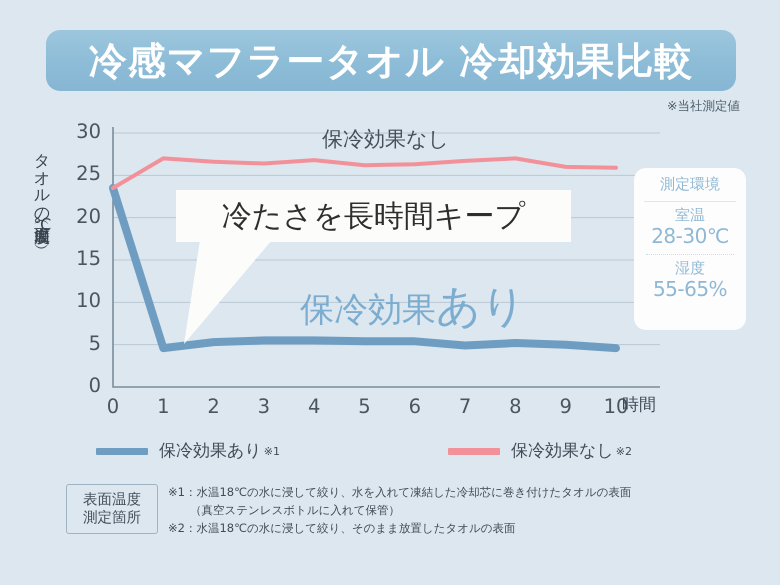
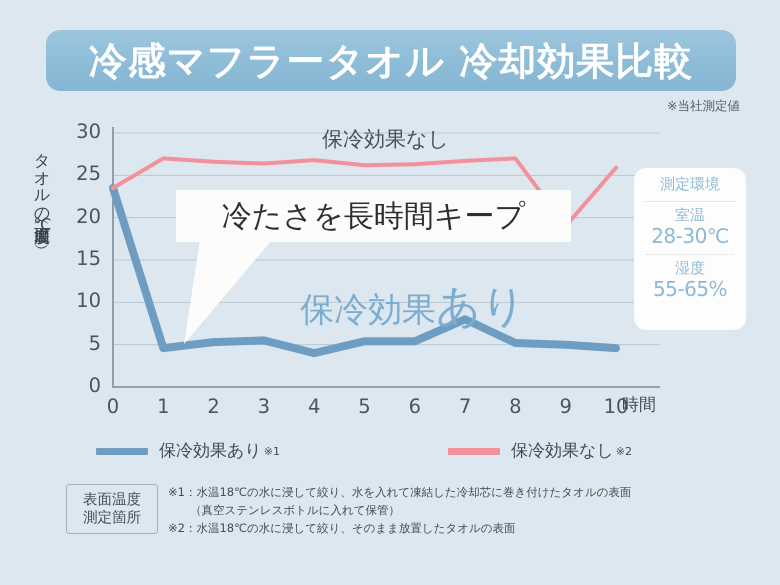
保冷効果あり/4: 6 -> 4
保冷効果あり/7: 5 -> 8
保冷効果なし/9: 26 -> 19
